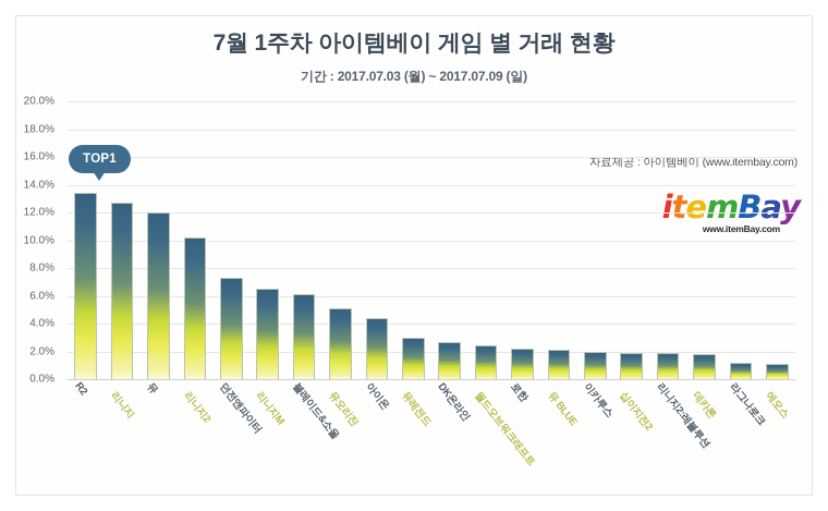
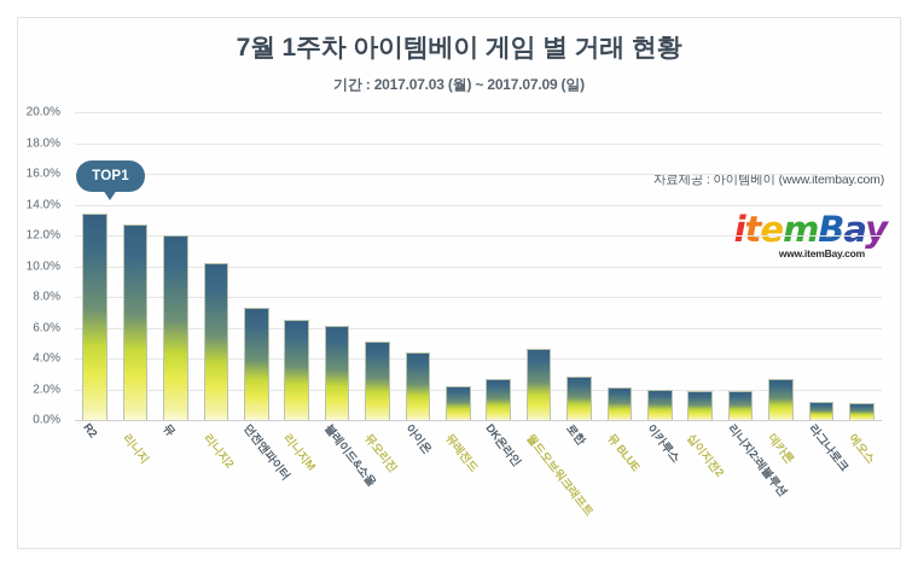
뮤레전드: 3.0% -> 2.2%
월드오브워크래프트: 2.4% -> 4.6%
로한: 2.2% -> 2.8%
데카론: 1.8% -> 2.7%
